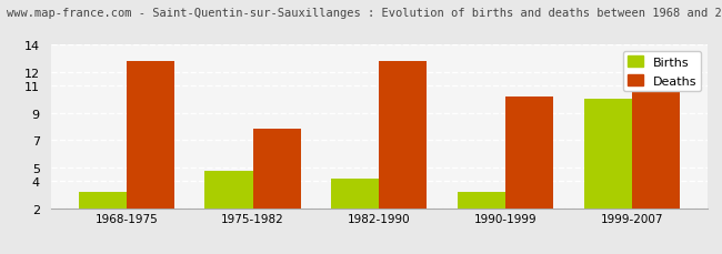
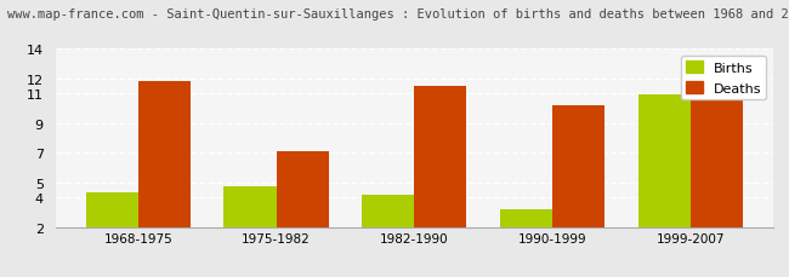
Births/1968-1975: 3.2 -> 4.3
Deaths/1968-1975: 12.8 -> 11.8
Deaths/1975-1982: 7.8 -> 7.1
Deaths/1982-1990: 12.8 -> 11.5
Births/1999-2007: 10.0 -> 10.9
